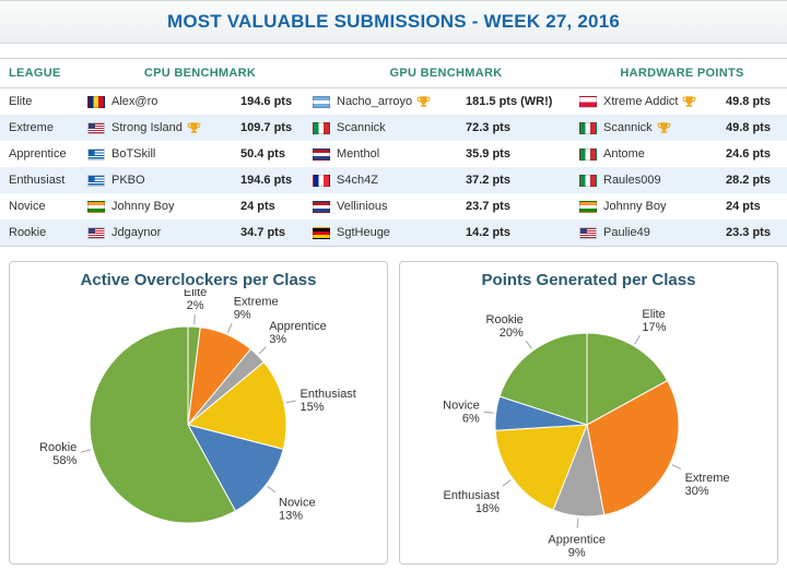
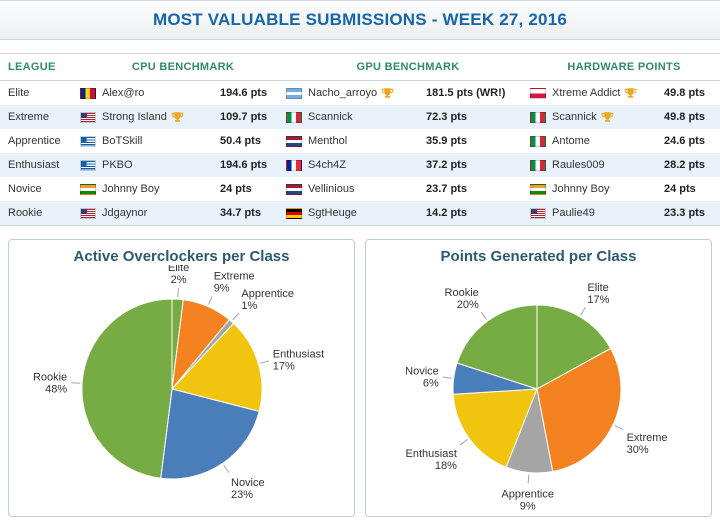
Active Overclockers per Class/Apprentice: 3% -> 1%
Active Overclockers per Class/Enthusiast: 15% -> 17%
Active Overclockers per Class/Novice: 13% -> 23%
Active Overclockers per Class/Rookie: 58% -> 48%
